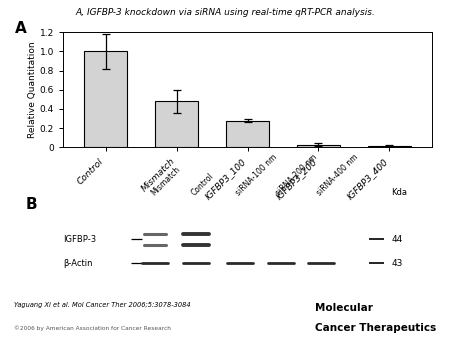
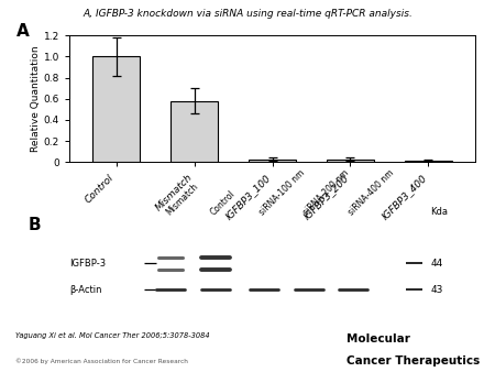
Mismatch: 0.48 -> 0.58
IGFBP3_100: 0.28 -> 0.03
